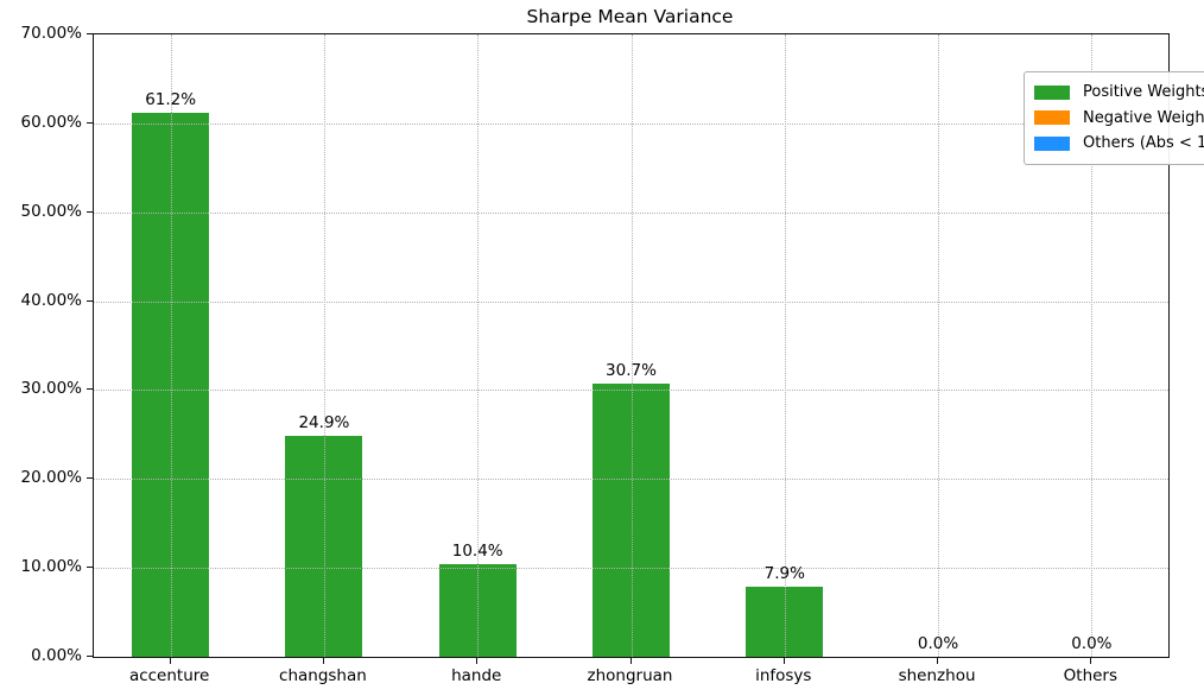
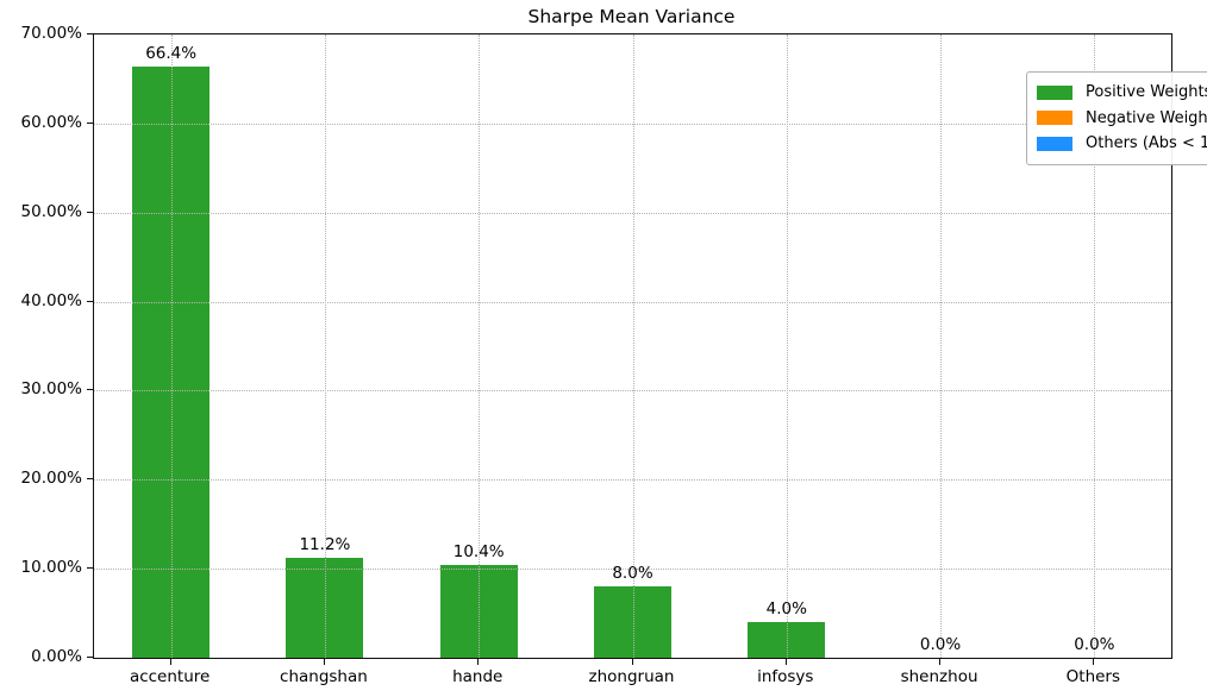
accenture: 61.2% -> 66.4%
changshan: 24.9% -> 11.2%
zhongruan: 30.7% -> 8.0%
infosys: 7.9% -> 4.0%
